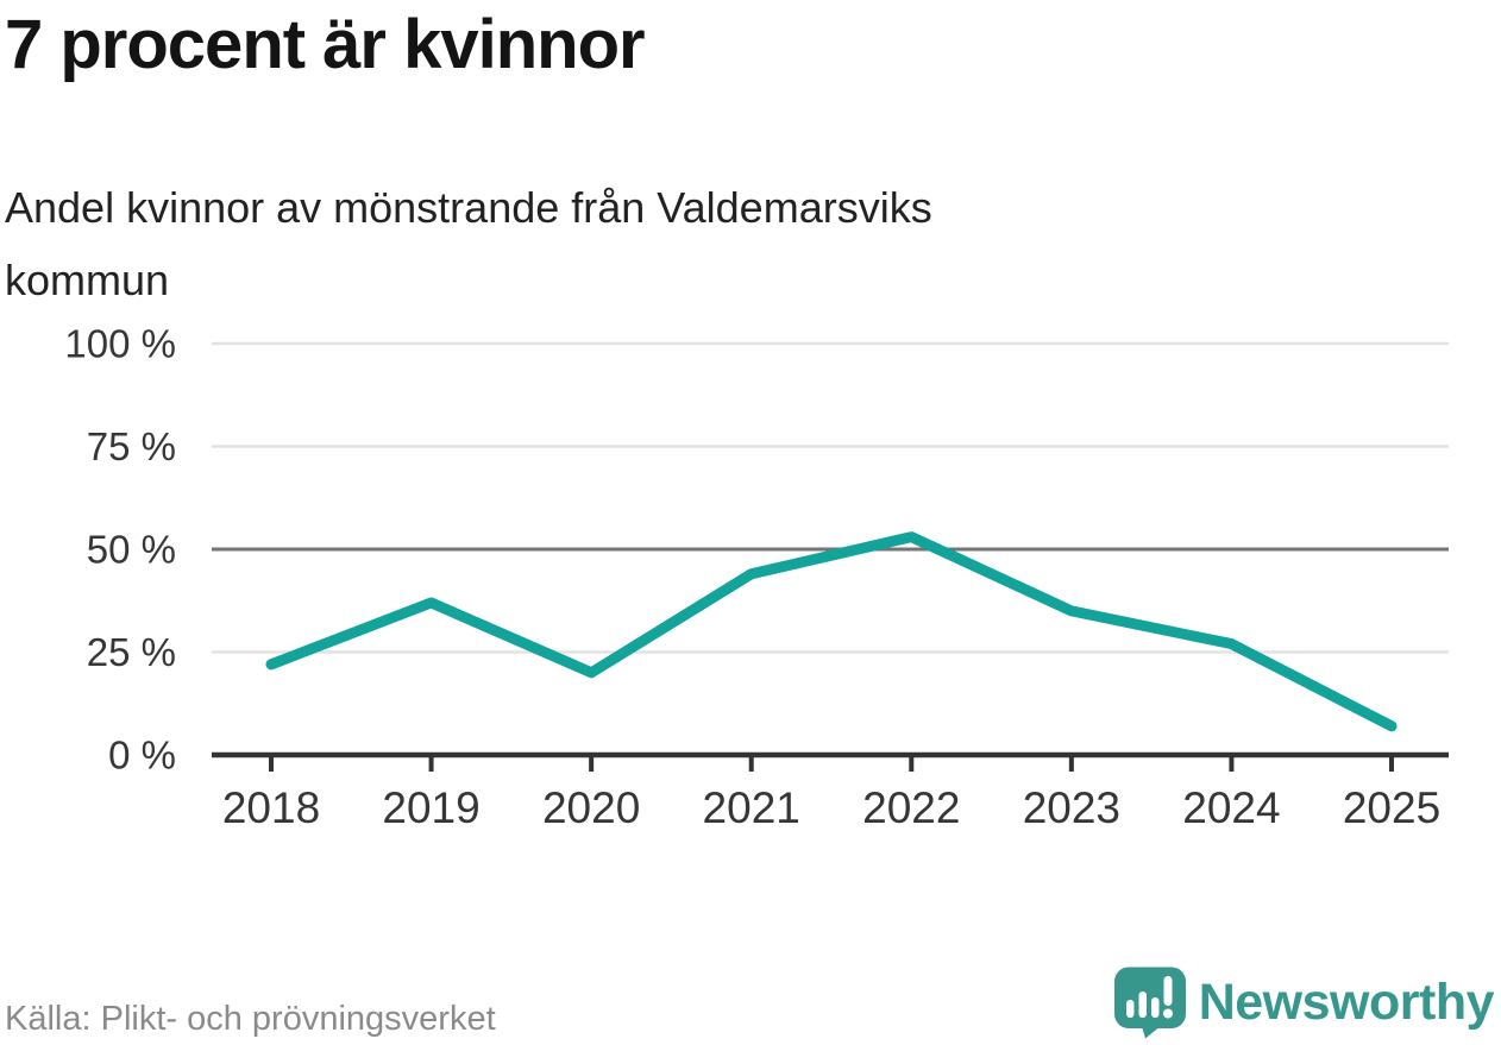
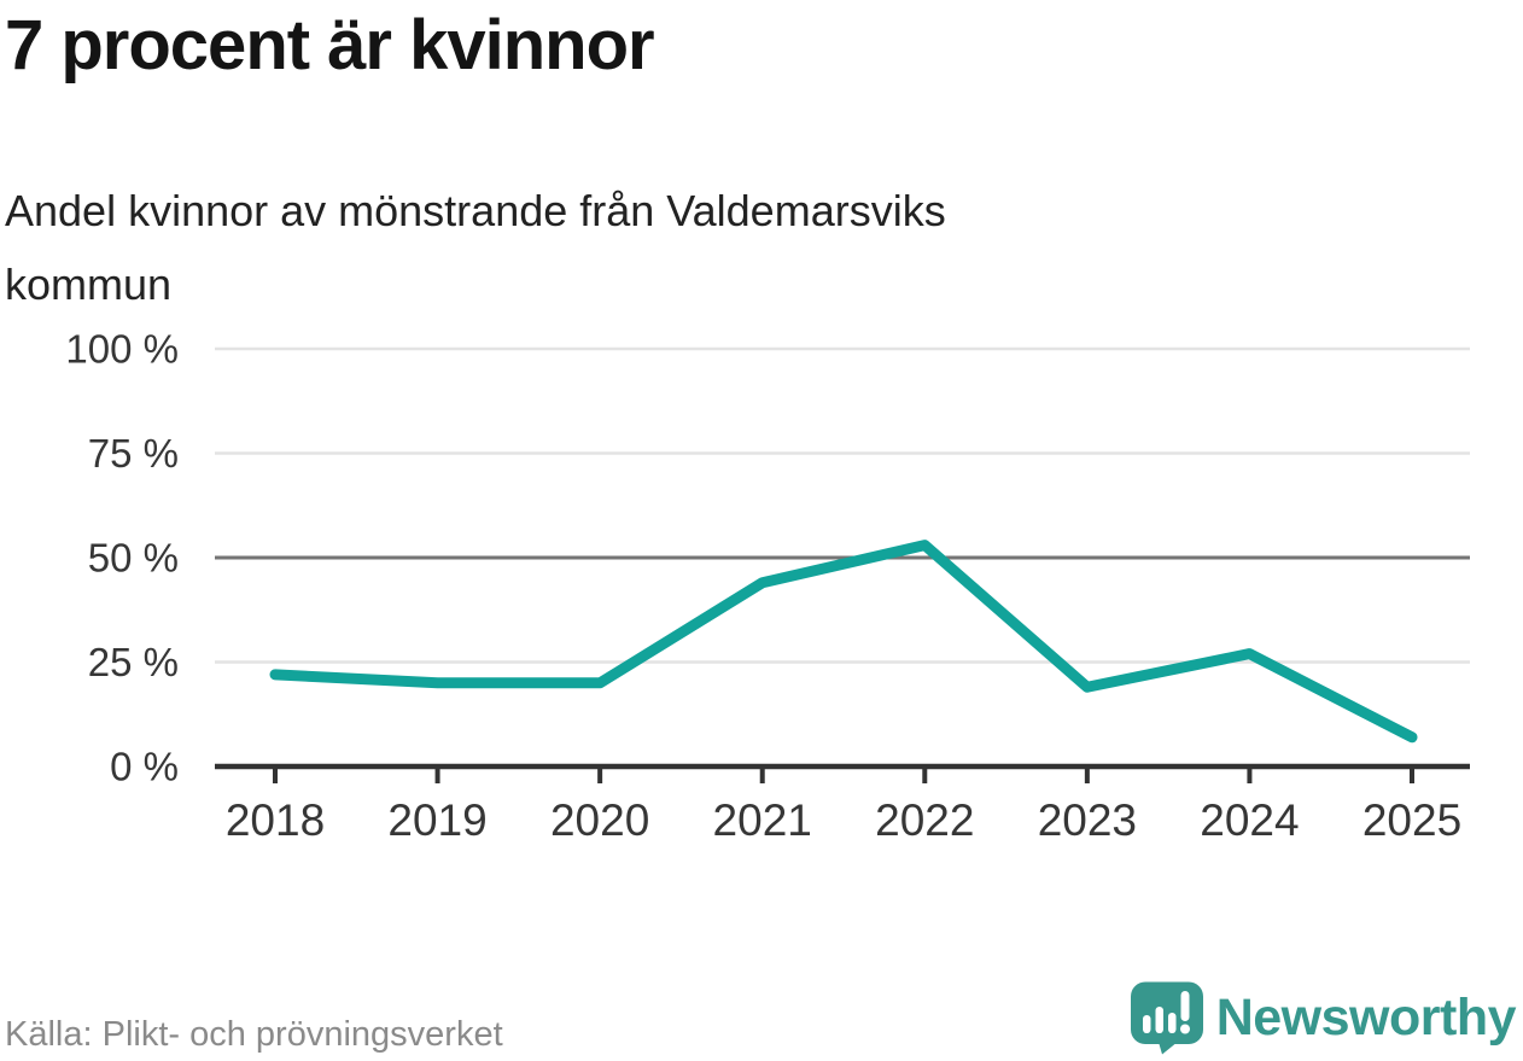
2019: 37% -> 20%
2023: 35% -> 19%
